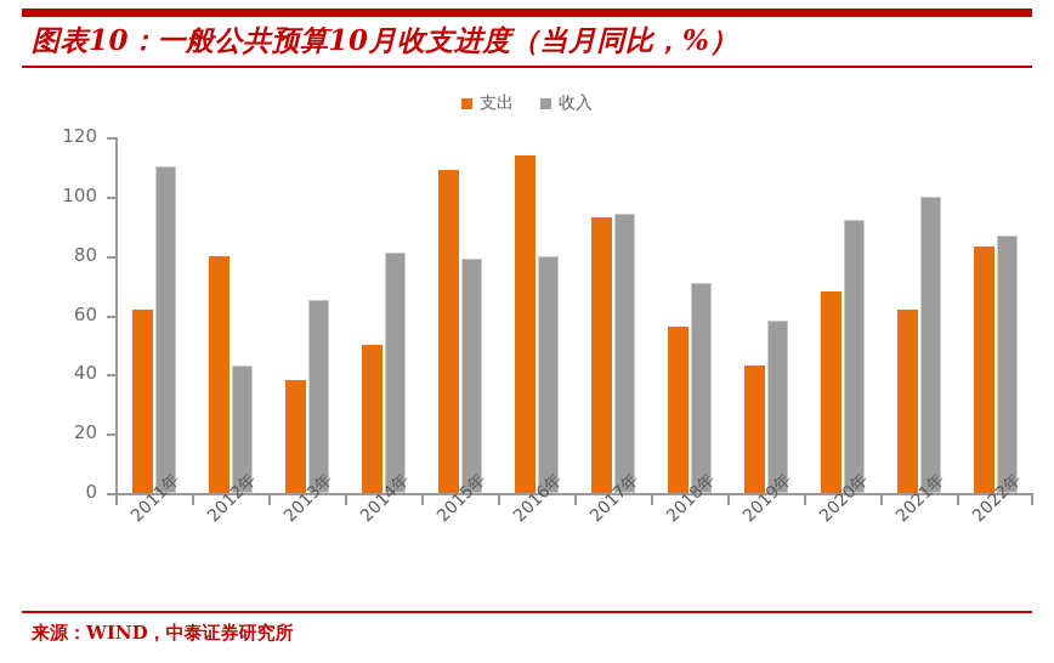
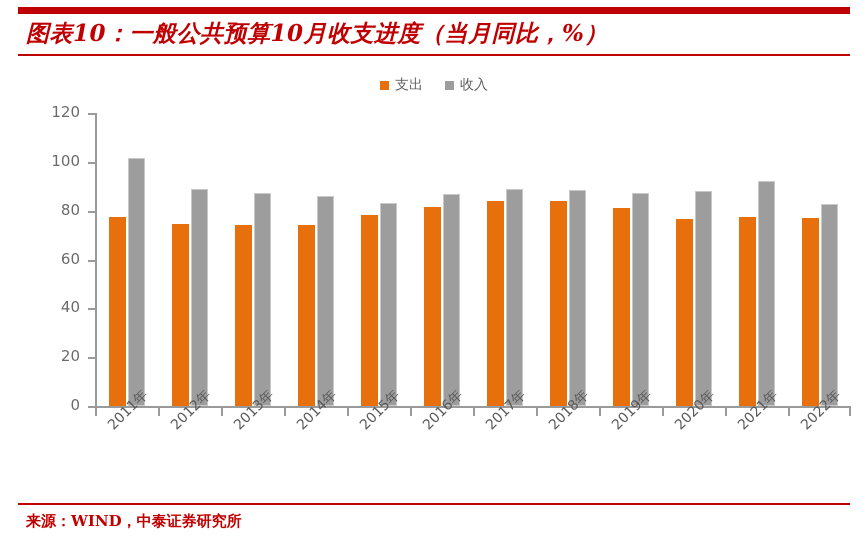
支出/2011年: 62 -> 78
收入/2011年: 110 -> 102
支出/2012年: 80 -> 74
收入/2012年: 43 -> 89
支出/2013年: 38 -> 74
收入/2013年: 65 -> 87
支出/2014年: 50 -> 74
收入/2014年: 81 -> 86
支出/2015年: 109 -> 78
收入/2015年: 79 -> 83
支出/2016年: 114 -> 82
收入/2016年: 80 -> 87
支出/2017年: 93 -> 84
收入/2017年: 94 -> 89
支出/2018年: 56 -> 84
收入/2018年: 71 -> 88
支出/2019年: 43 -> 81
收入/2019年: 58 -> 87
支出/2020年: 68 -> 76
收入/2020年: 92 -> 88
支出/2021年: 62 -> 78
收入/2021年: 100 -> 92
支出/2022年: 83 -> 77
收入/2022年: 87 -> 83
